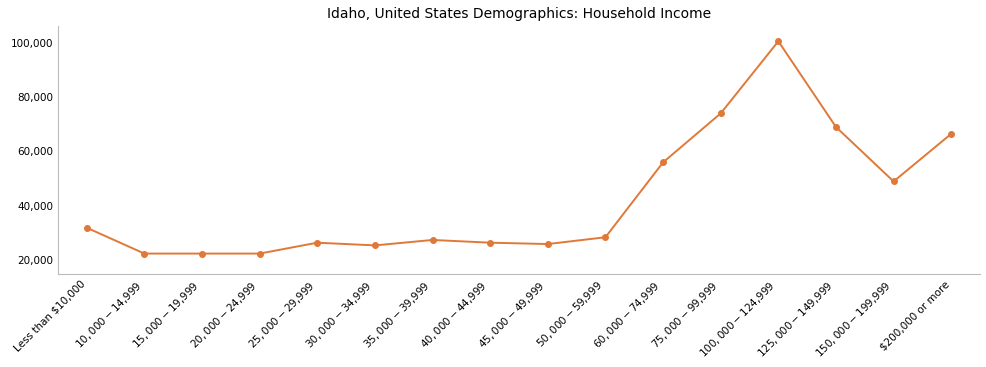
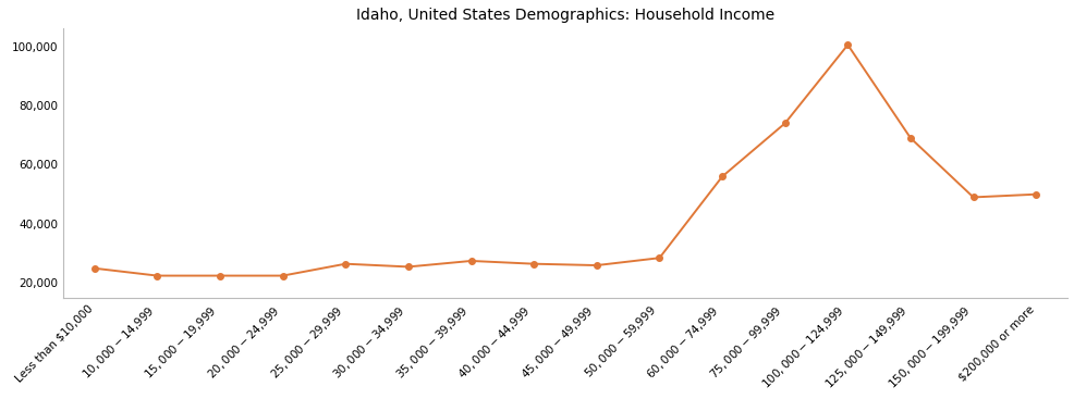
Less than $10,000: 32,000 -> 25,000
$200,000 or more: 66,500 -> 50,000
